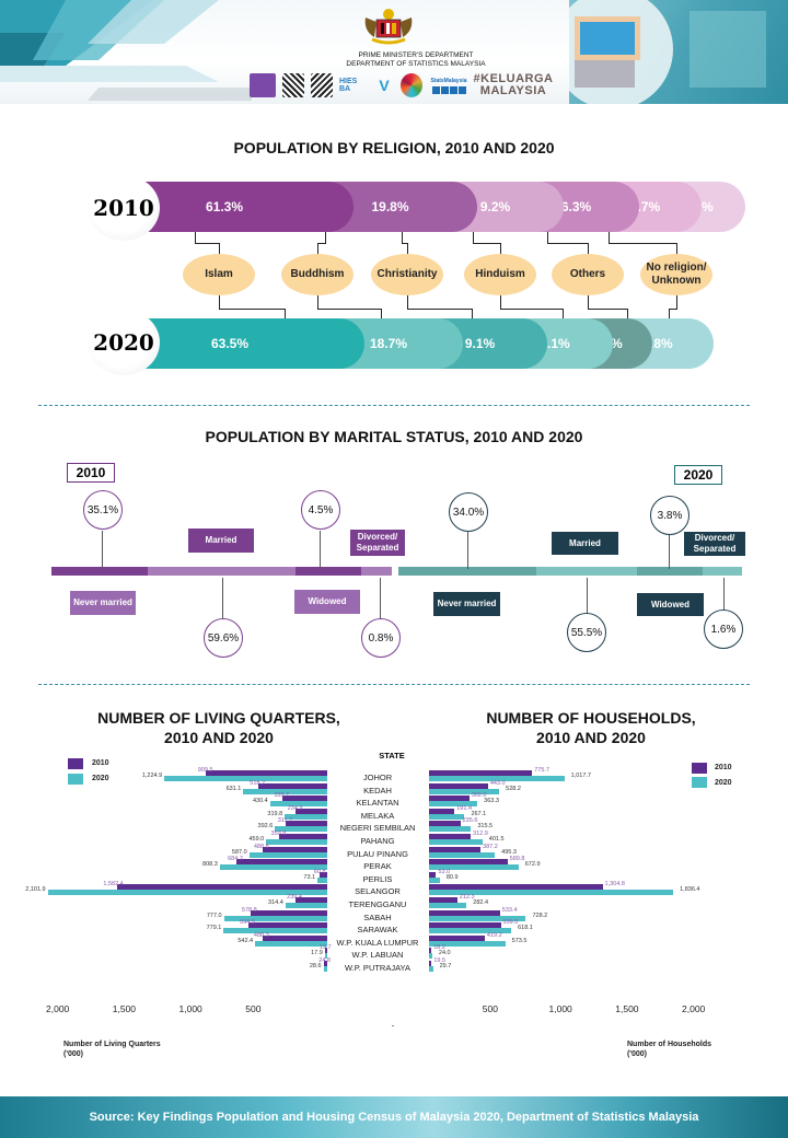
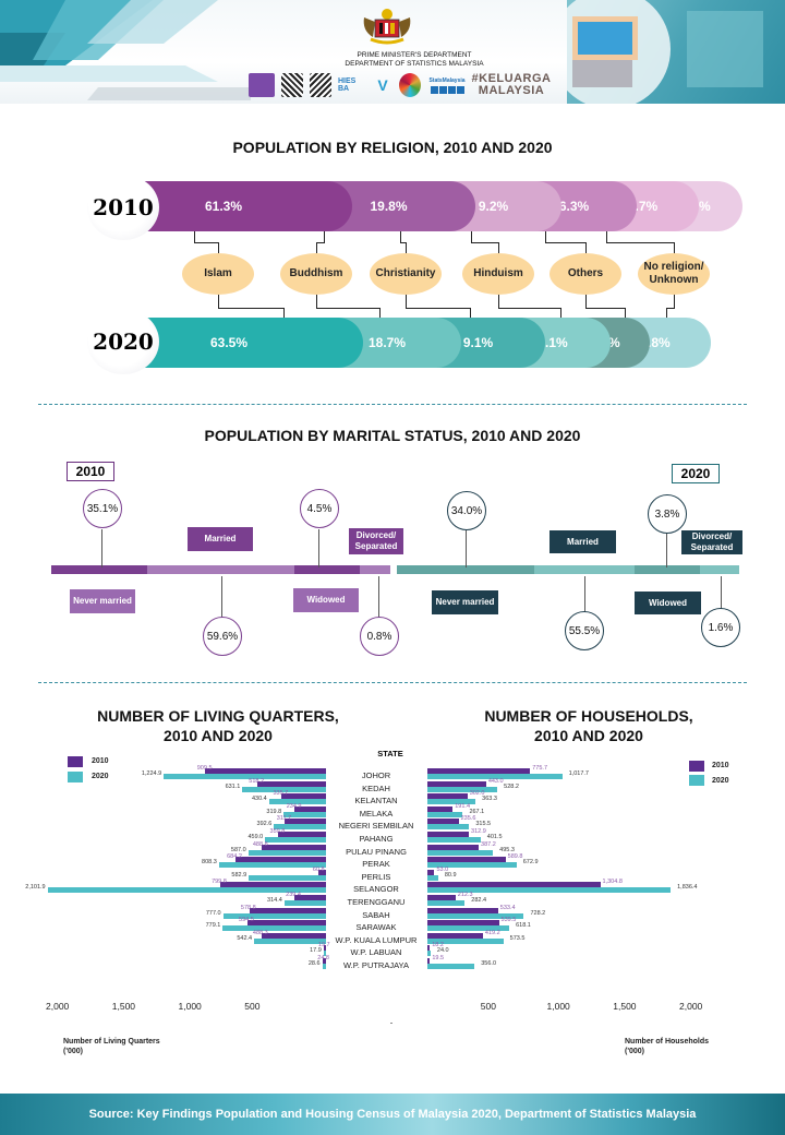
NUMBER OF LIVING QUARTERS, 2010 AND 2020/2020/PERLIS: 73.1 -> 582.9
NUMBER OF LIVING QUARTERS, 2010 AND 2020/2010/SELANGOR: 1,582.4 -> 799.8
NUMBER OF HOUSEHOLDS, 2010 AND 2020/2020/W.P. PUTRAJAYA: 29.7 -> 356.0
